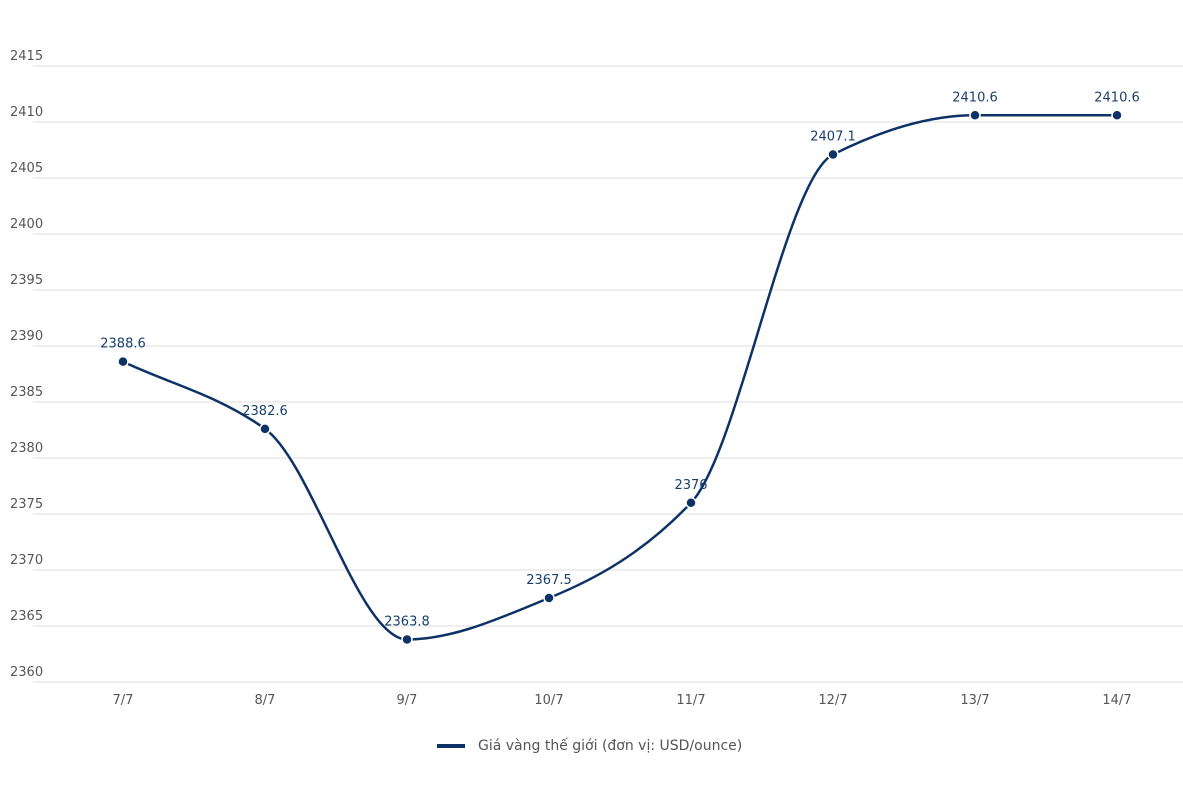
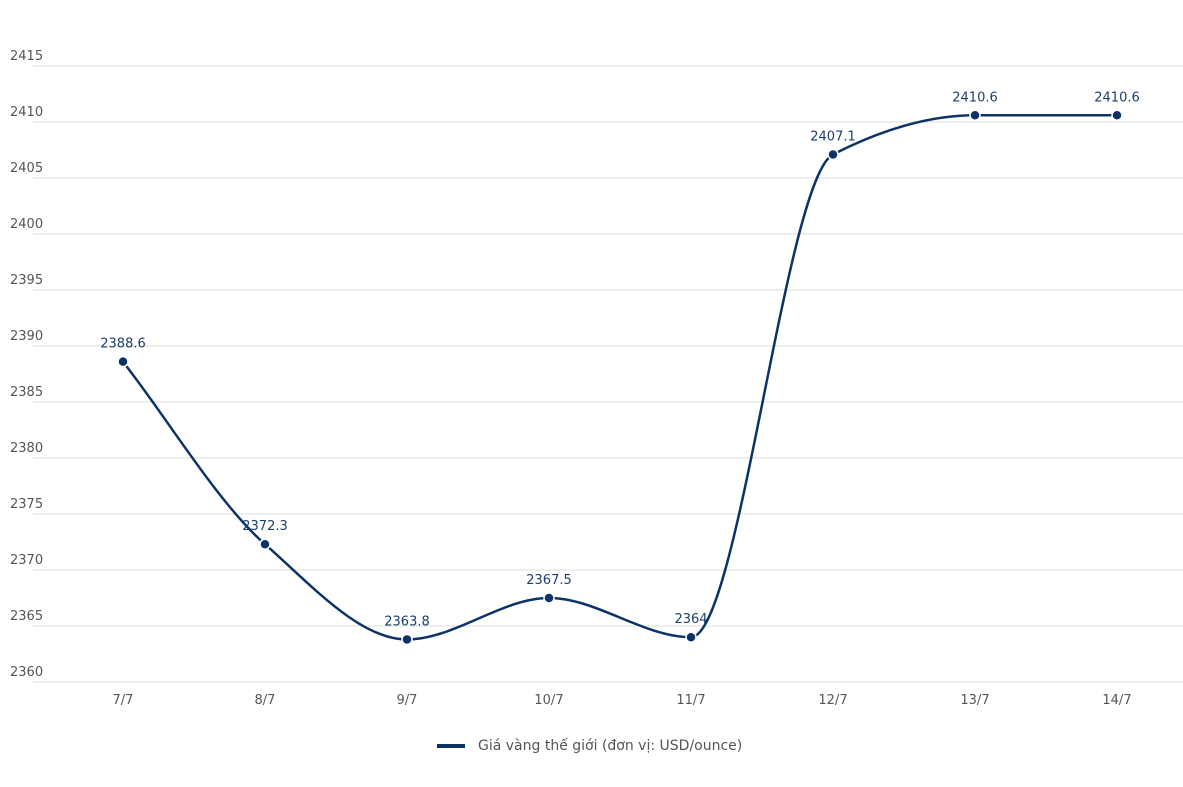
8/7: 2382.6 -> 2372.3
11/7: 2376 -> 2364
